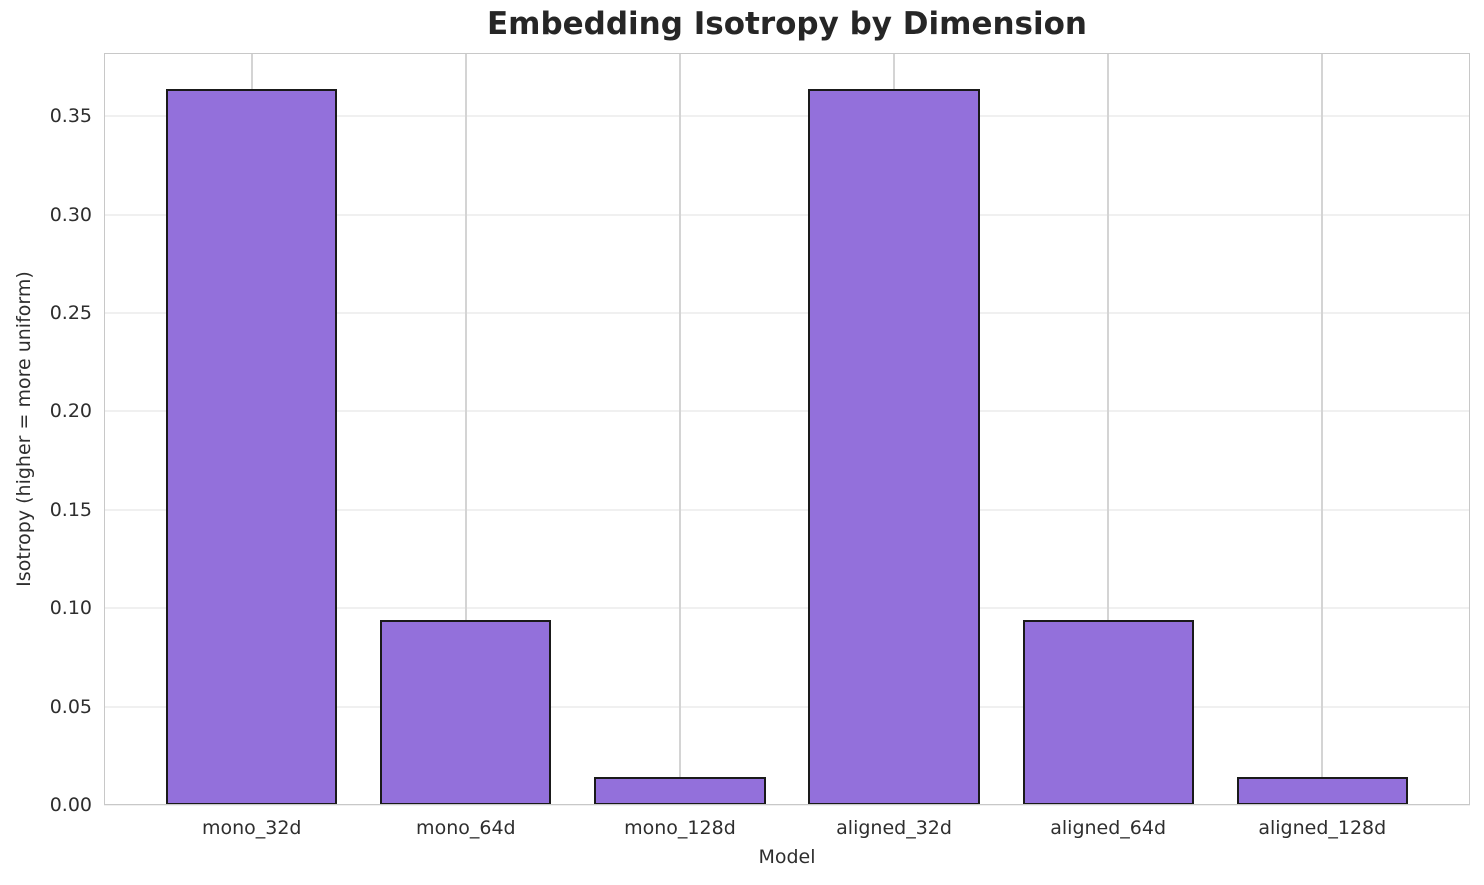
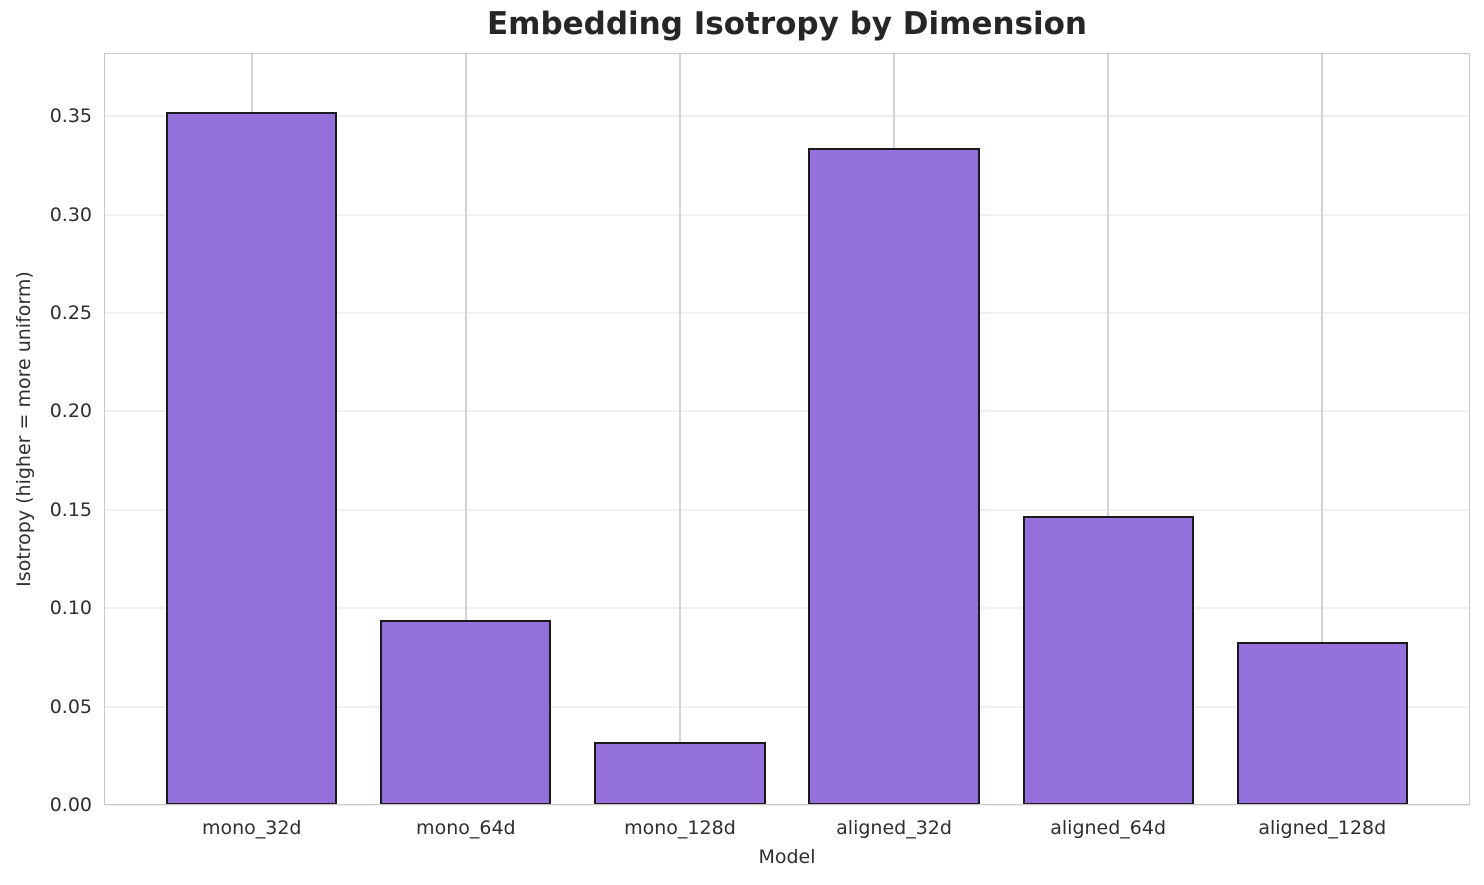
mono_32d: 0.364 -> 0.352
mono_128d: 0.014 -> 0.032
aligned_32d: 0.364 -> 0.334
aligned_64d: 0.094 -> 0.147
aligned_128d: 0.014 -> 0.083
